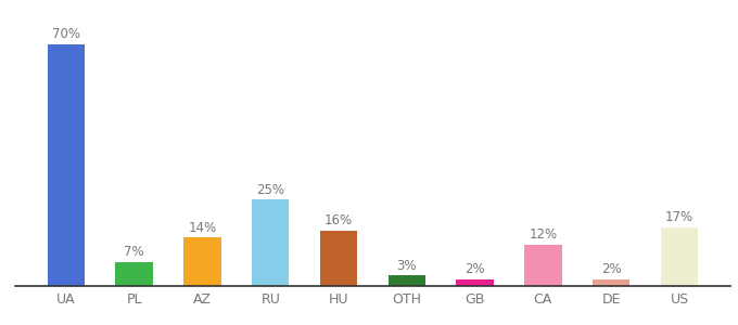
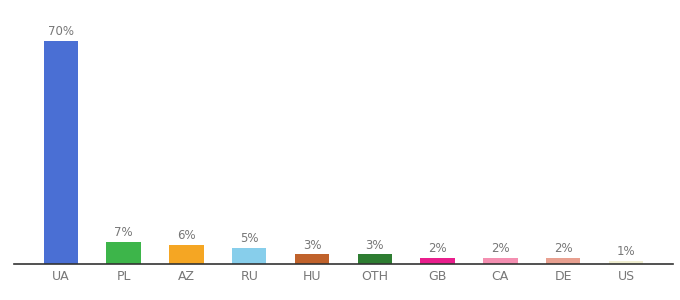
AZ: 14% -> 6%
RU: 25% -> 5%
HU: 16% -> 3%
CA: 12% -> 2%
US: 17% -> 1%
